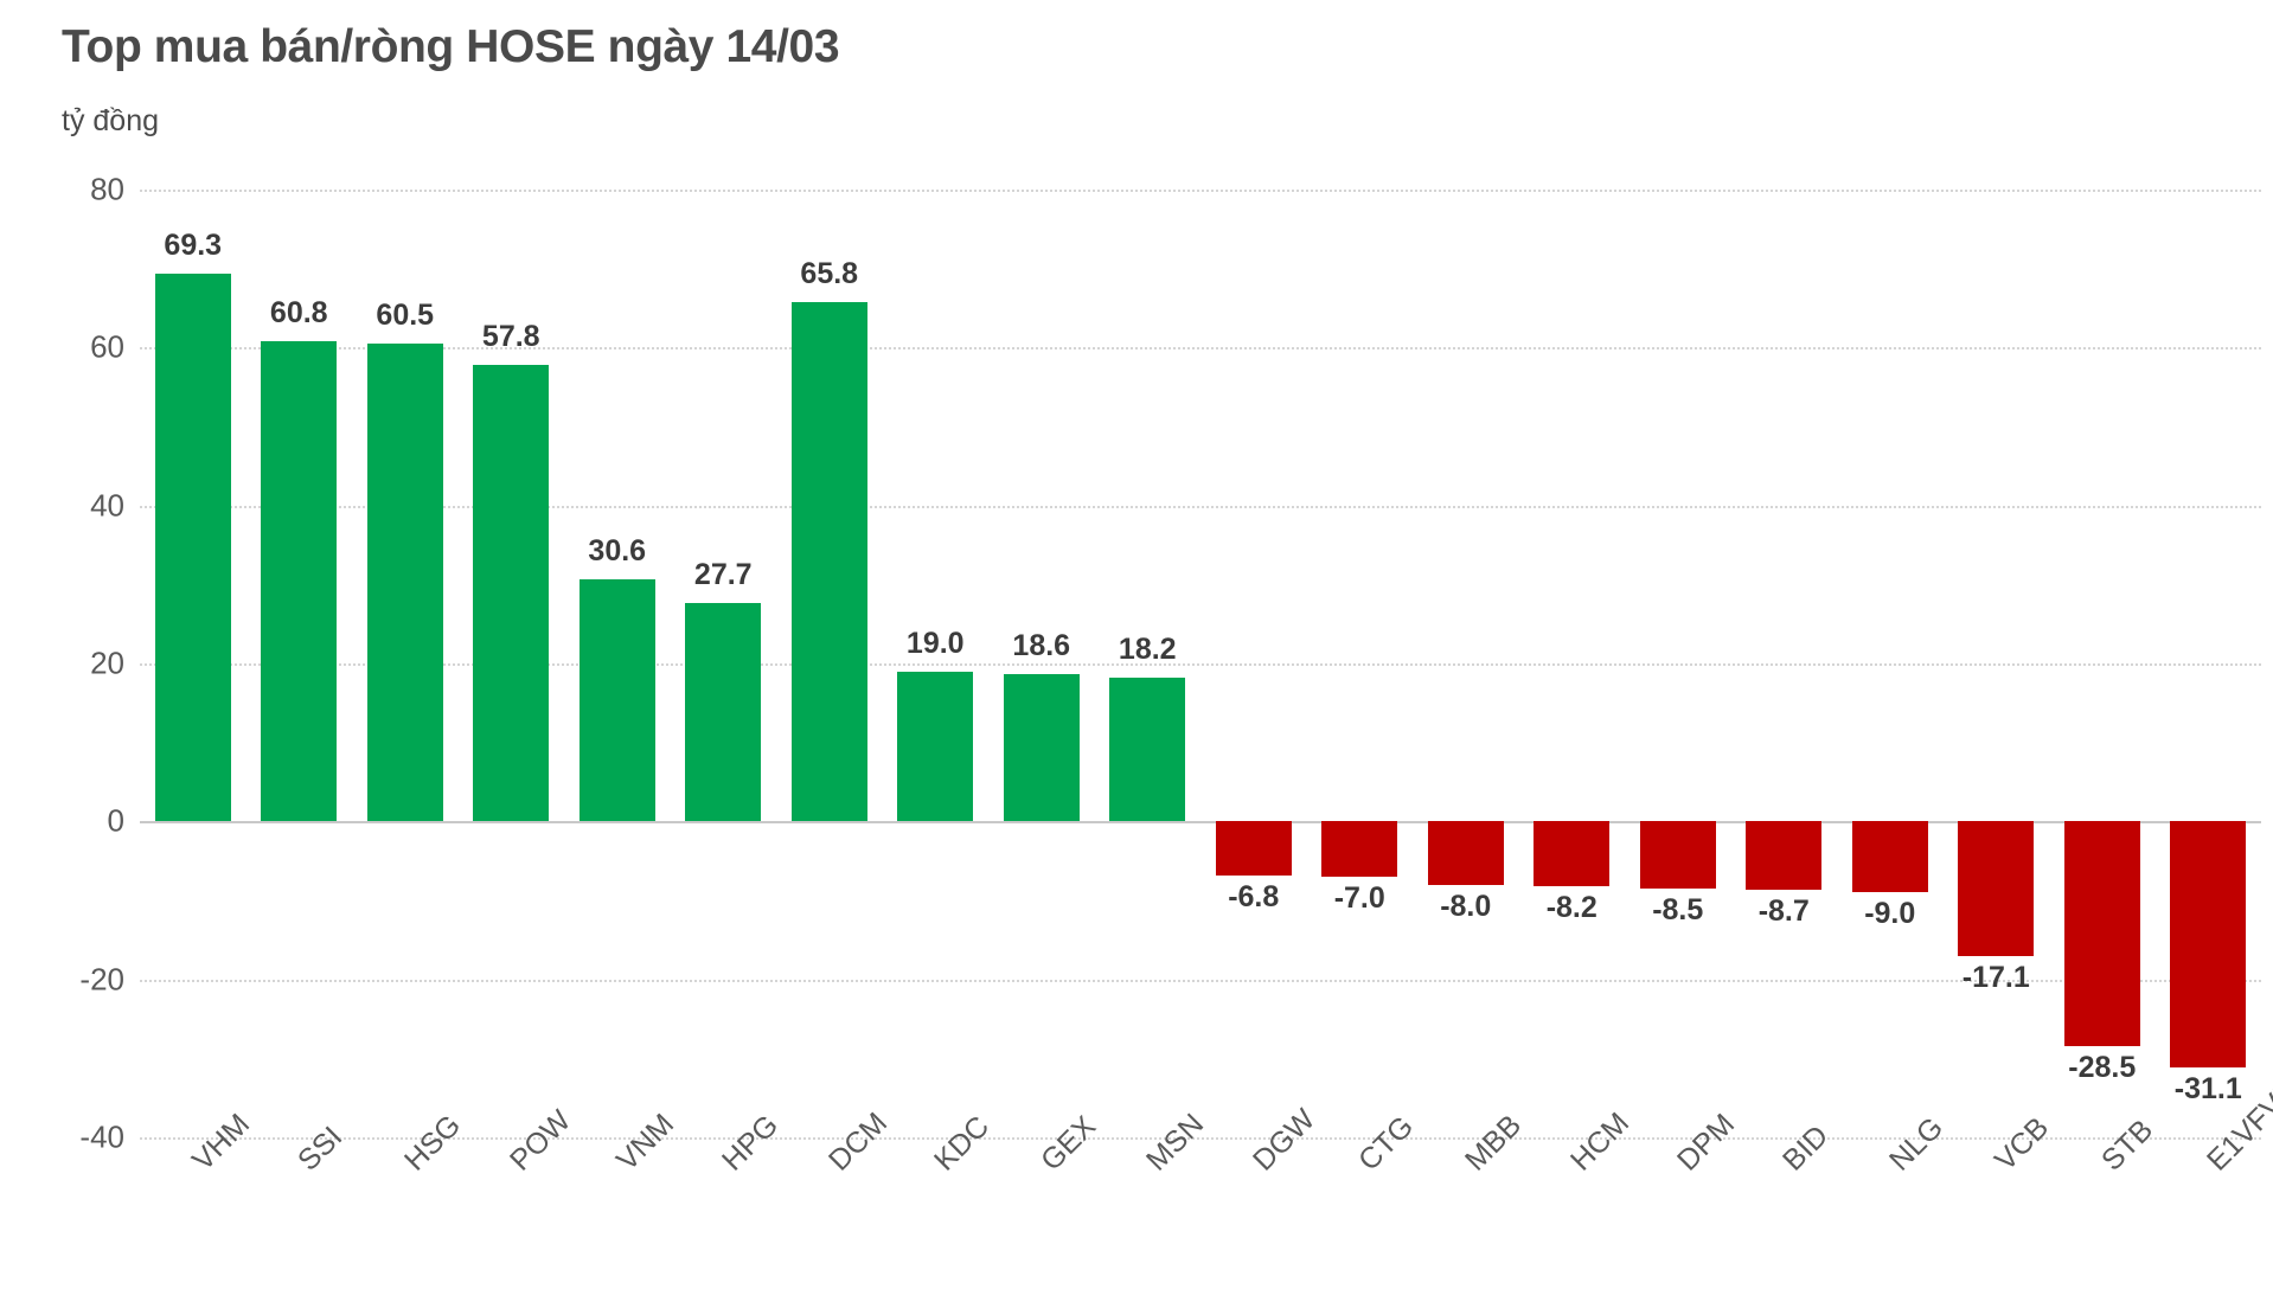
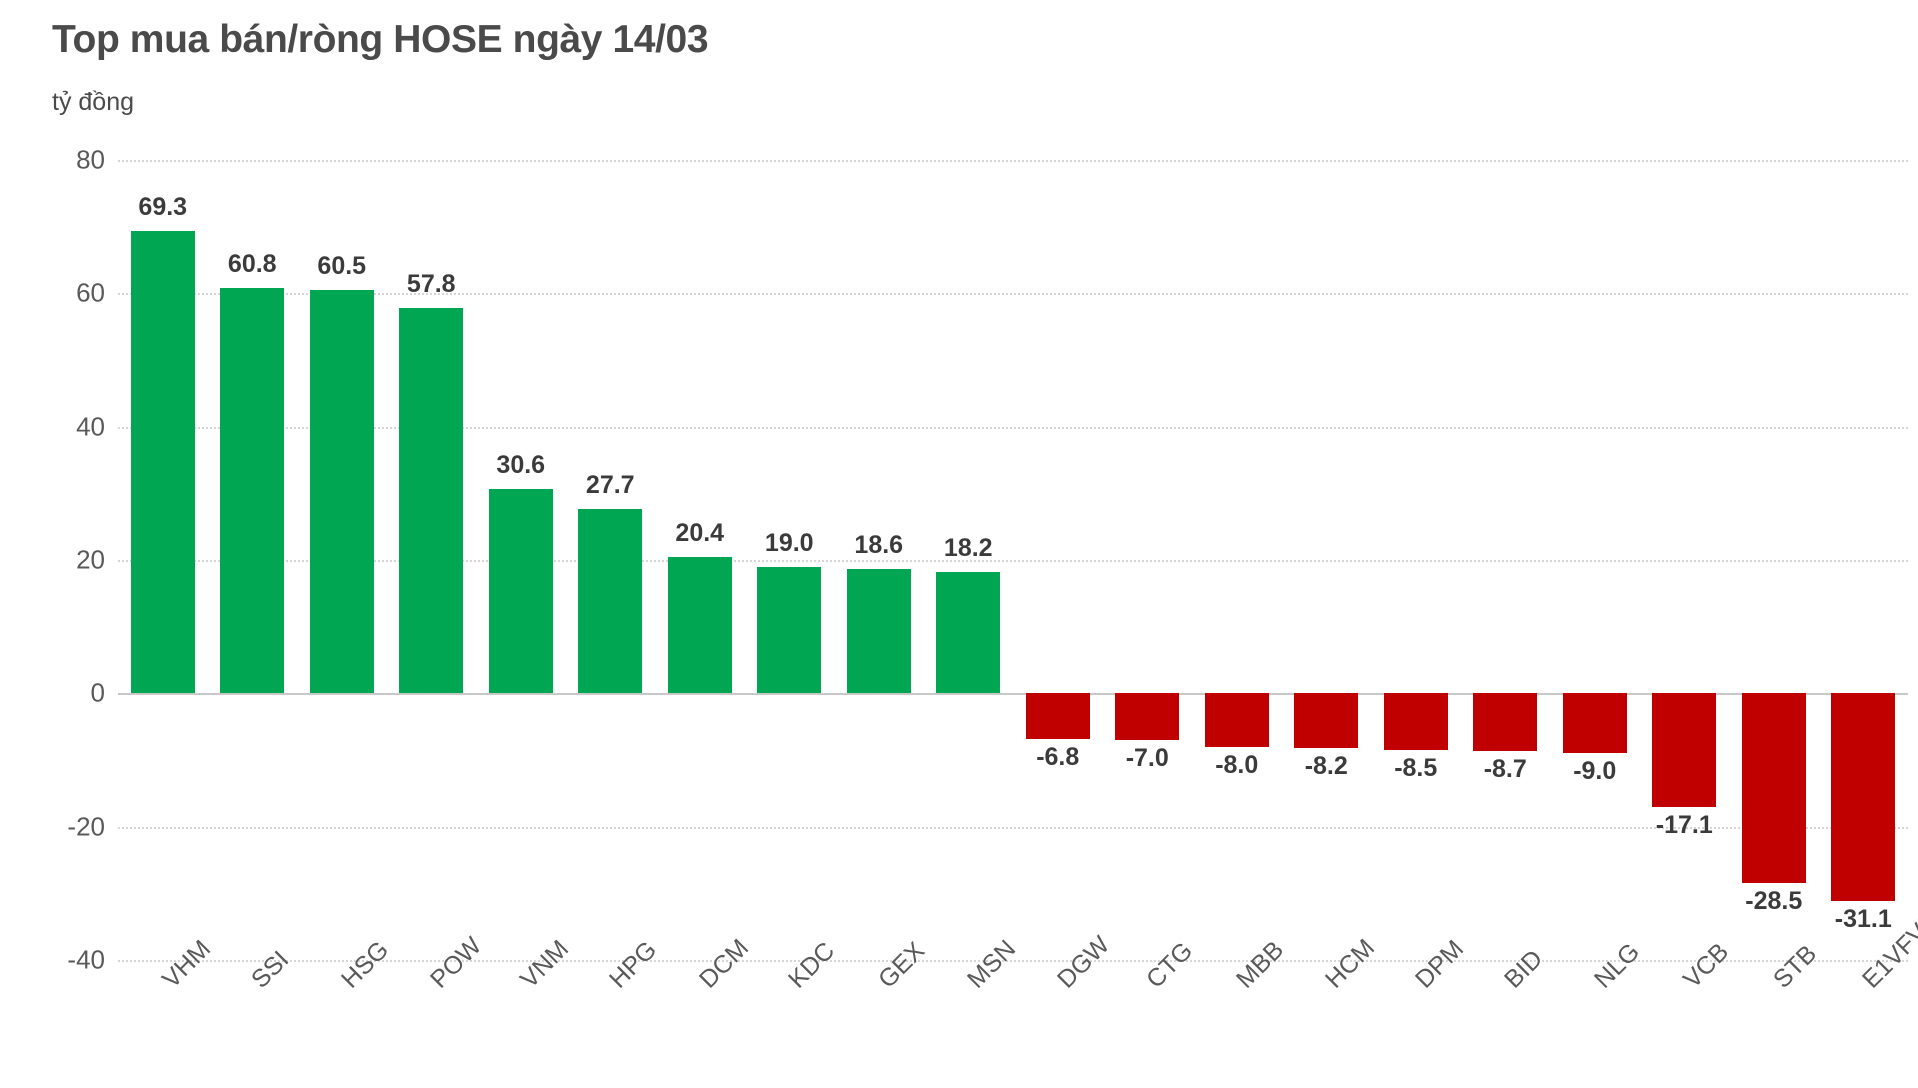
DCM: 65.8 -> 20.4
